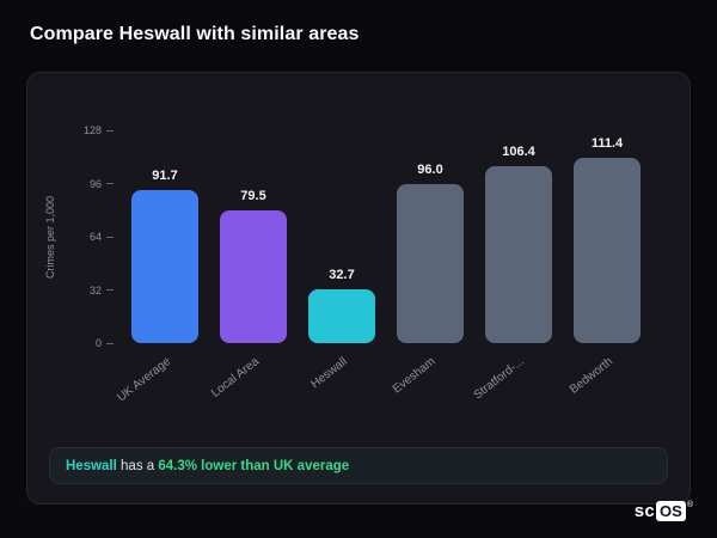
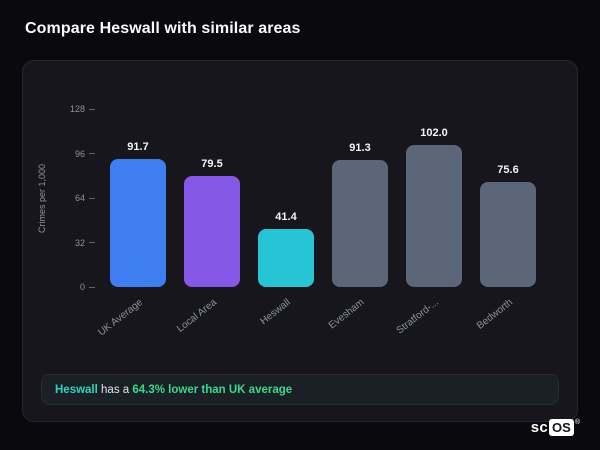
Heswall: 32.7 -> 41.4
Evesham: 96.0 -> 91.3
Stratford-...: 106.4 -> 102.0
Bedworth: 111.4 -> 75.6
